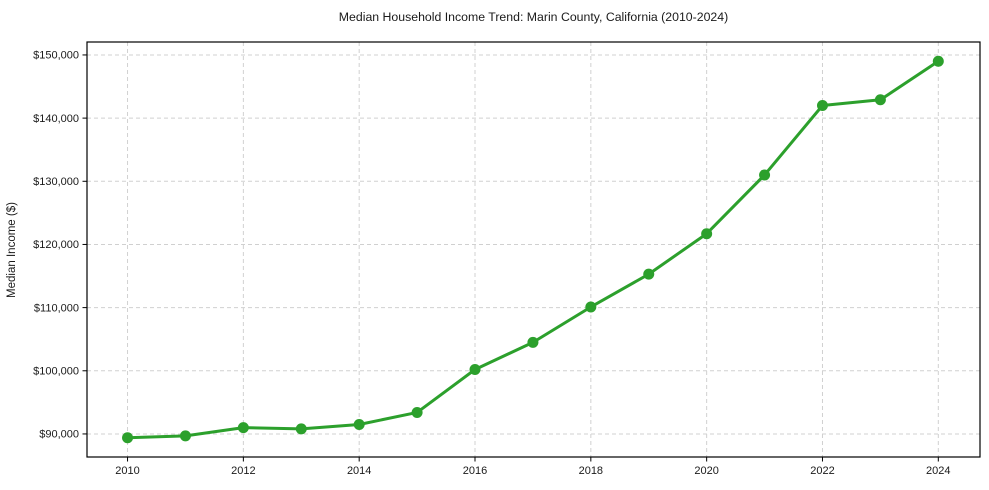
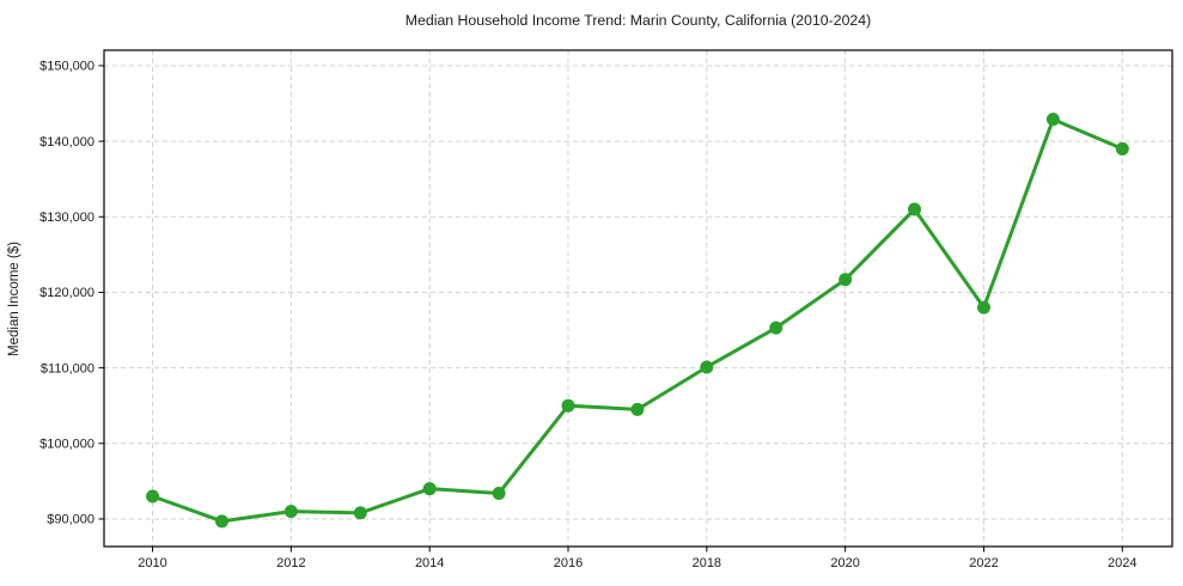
2010: $89000 -> $93000
2014: $92000 -> $94000
2016: $100000 -> $105000
2022: $142000 -> $118000
2024: $149000 -> $139000
